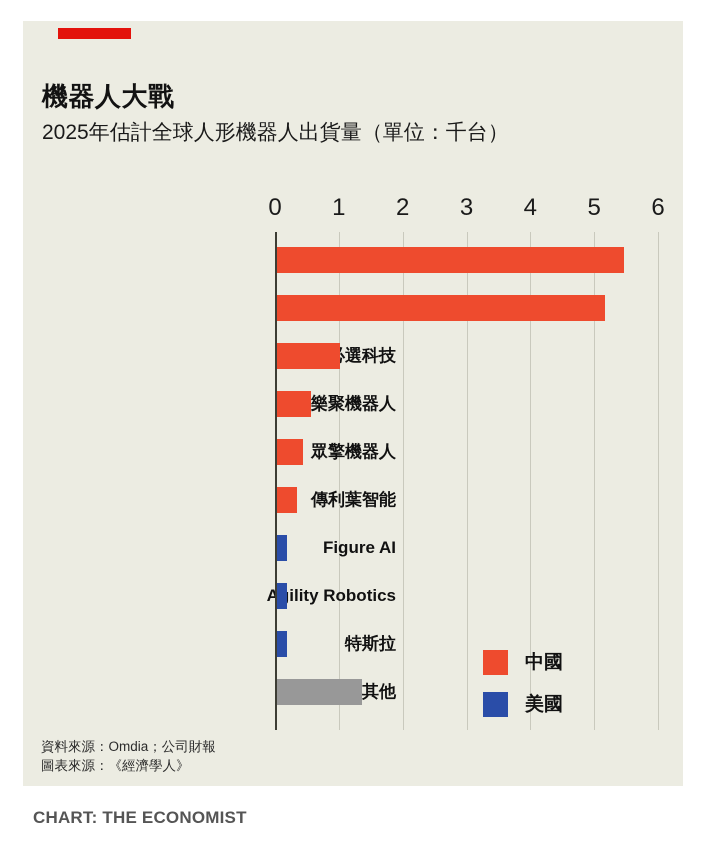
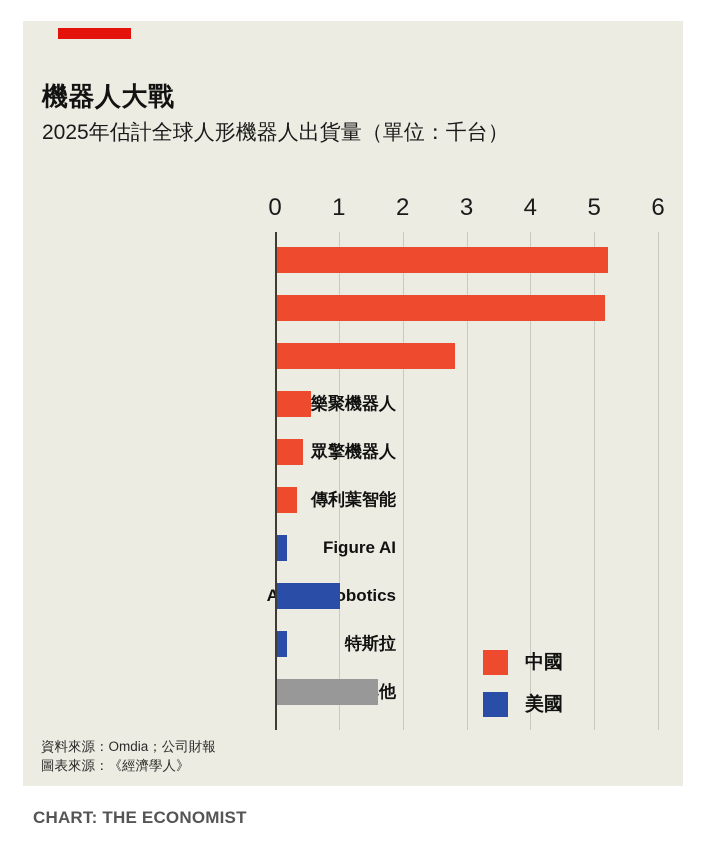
宇樹科技: 5.5 -> 5.2
優必選科技: 1.0 -> 2.8
Agility Robotics: 0.2 -> 1.0
其他: 1.4 -> 1.6
